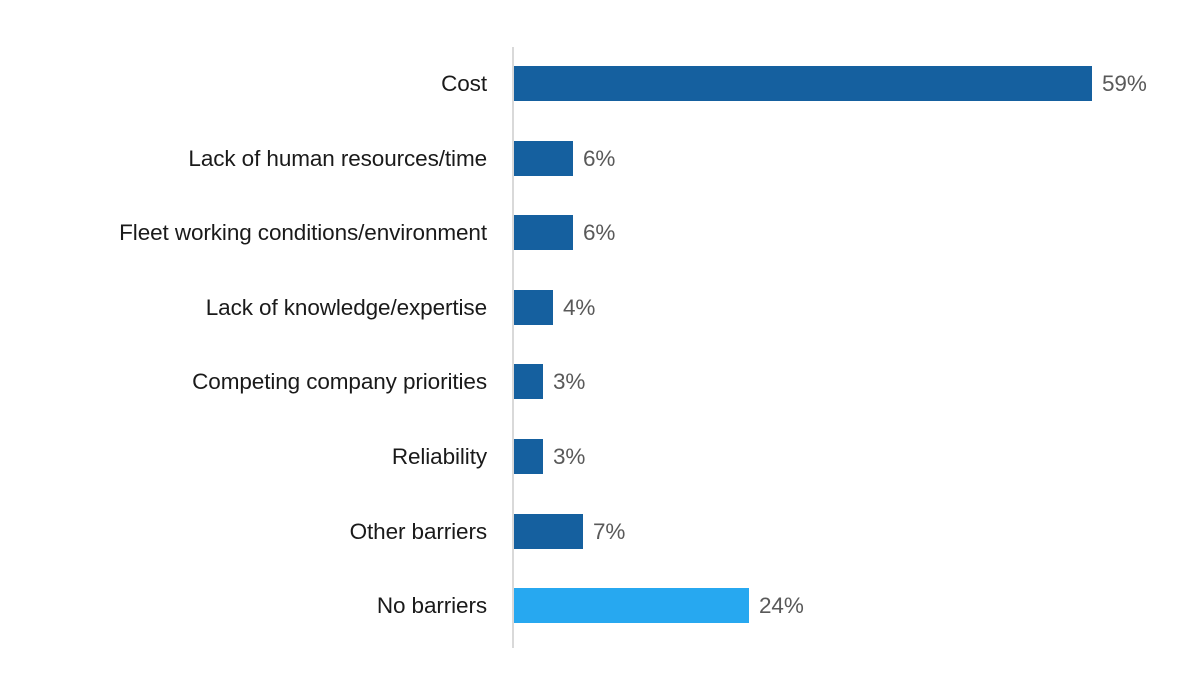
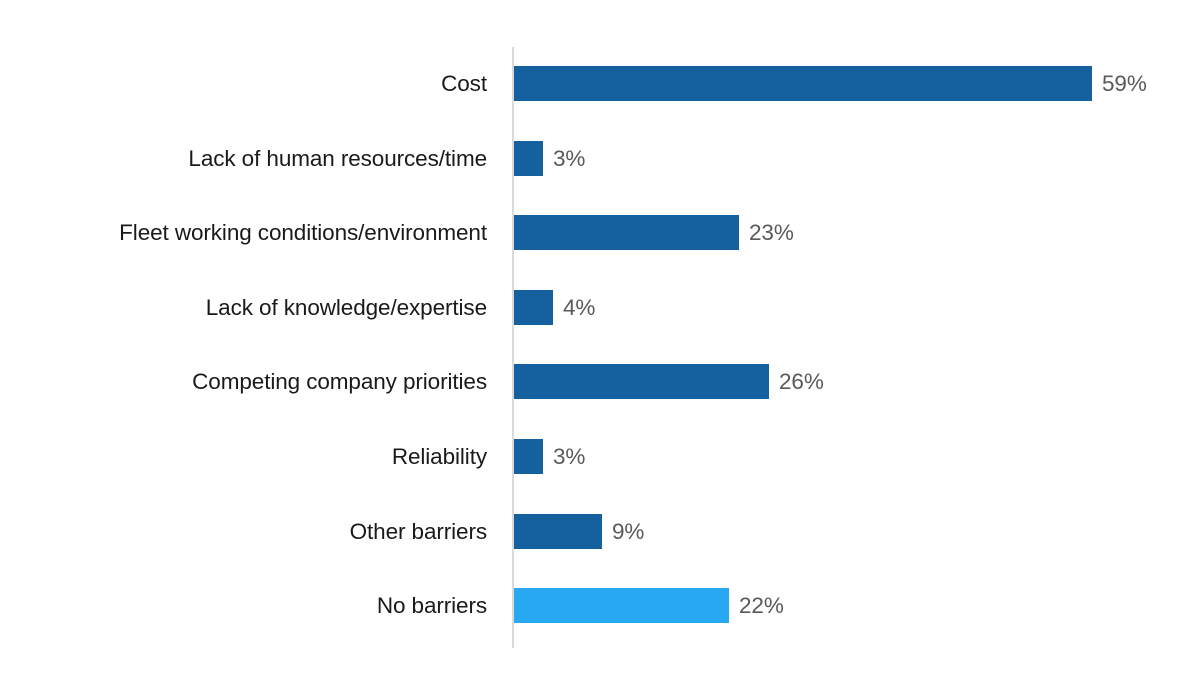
Lack of human resources/time: 6% -> 3%
Fleet working conditions/environment: 6% -> 23%
Competing company priorities: 3% -> 26%
Other barriers: 7% -> 9%
No barriers: 24% -> 22%
